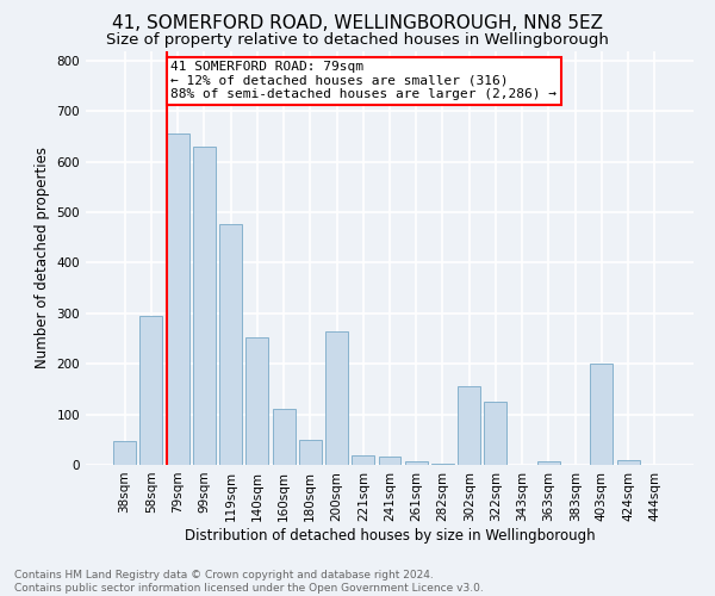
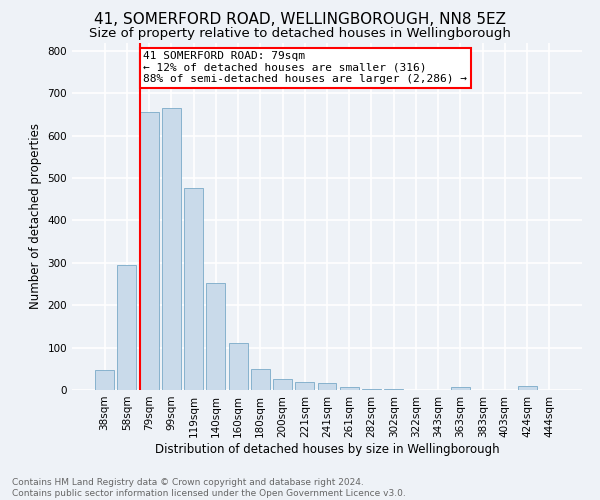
99sqm: 630 -> 665
200sqm: 265 -> 27
302sqm: 155 -> 3
322sqm: 125 -> 1
403sqm: 200 -> 1
